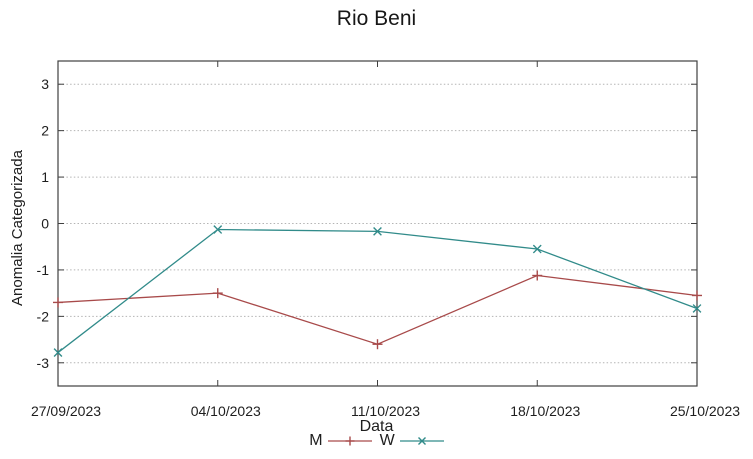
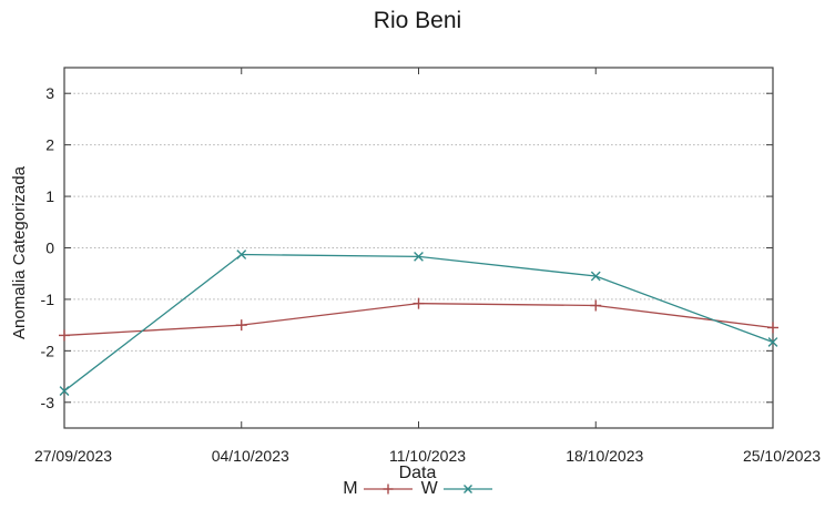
M/11/10/2023: -2.6 -> -1.1
